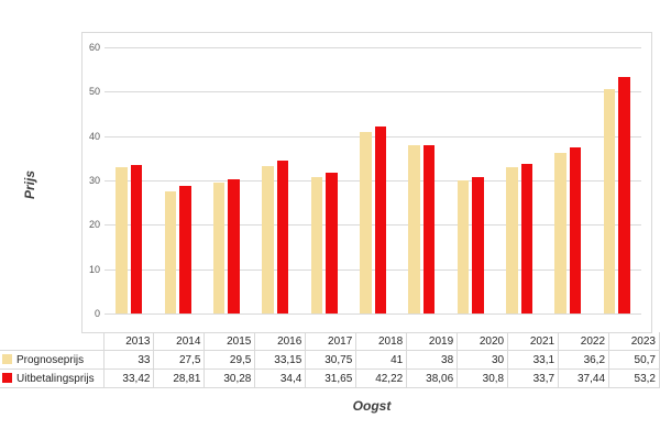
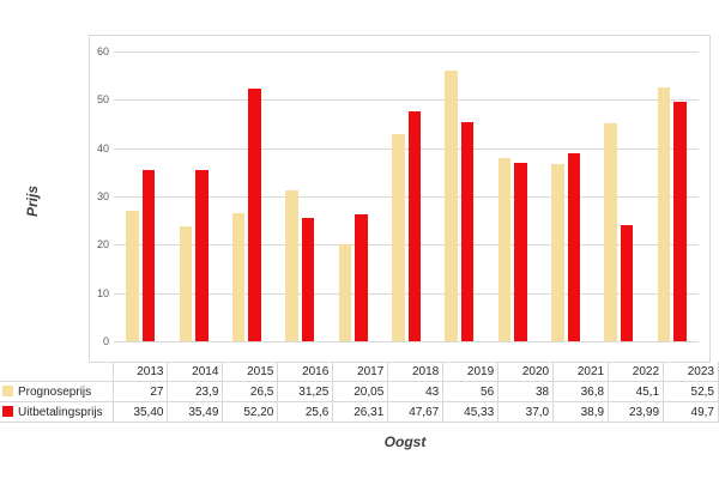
Prognoseprijs/2013: 33 -> 27
Uitbetalingsprijs/2013: 33,42 -> 35,40
Prognoseprijs/2014: 27,5 -> 23,9
Uitbetalingsprijs/2014: 28,81 -> 35,49
Prognoseprijs/2015: 29,5 -> 26,5
Uitbetalingsprijs/2015: 30,28 -> 52,20
Prognoseprijs/2016: 33,15 -> 31,25
Uitbetalingsprijs/2016: 34,4 -> 25,6
Prognoseprijs/2017: 30,75 -> 20,05
Uitbetalingsprijs/2017: 31,65 -> 26,31
Prognoseprijs/2018: 41 -> 43
Uitbetalingsprijs/2018: 42,22 -> 47,67
Prognoseprijs/2019: 38 -> 56
Uitbetalingsprijs/2019: 38,06 -> 45,33
Prognoseprijs/2020: 30 -> 38
Uitbetalingsprijs/2020: 30,8 -> 37,0
Prognoseprijs/2021: 33,1 -> 36,8
Uitbetalingsprijs/2021: 33,7 -> 38,9
Prognoseprijs/2022: 36,2 -> 45,1
Uitbetalingsprijs/2022: 37,44 -> 23,99
Prognoseprijs/2023: 50,7 -> 52,5
Uitbetalingsprijs/2023: 53,2 -> 49,7
